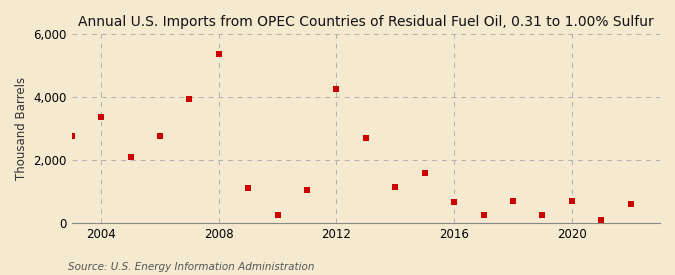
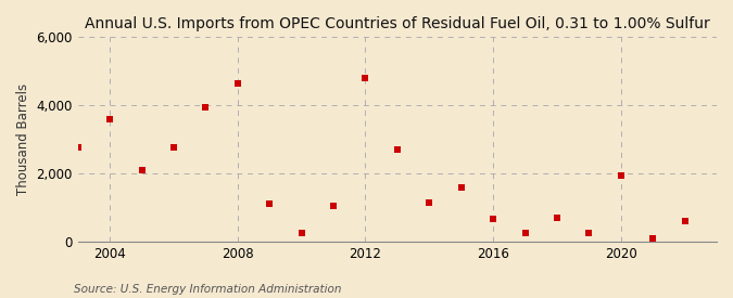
2004: 3,380 -> 3,600
2008: 5,380 -> 4,650
2012: 4,250 -> 4,800
2020: 700 -> 1,950
